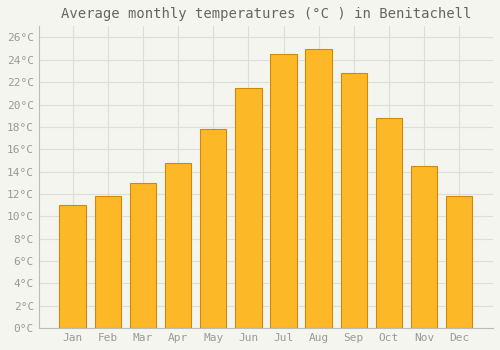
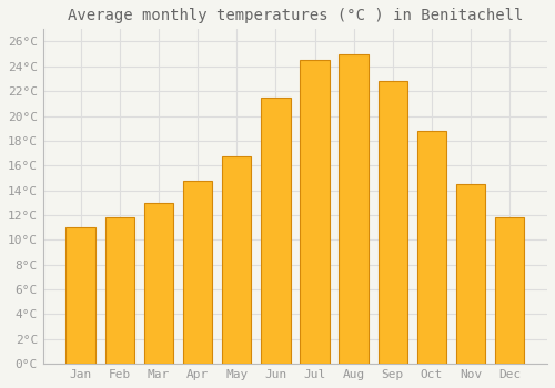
May: 17.8°C -> 16.7°C
